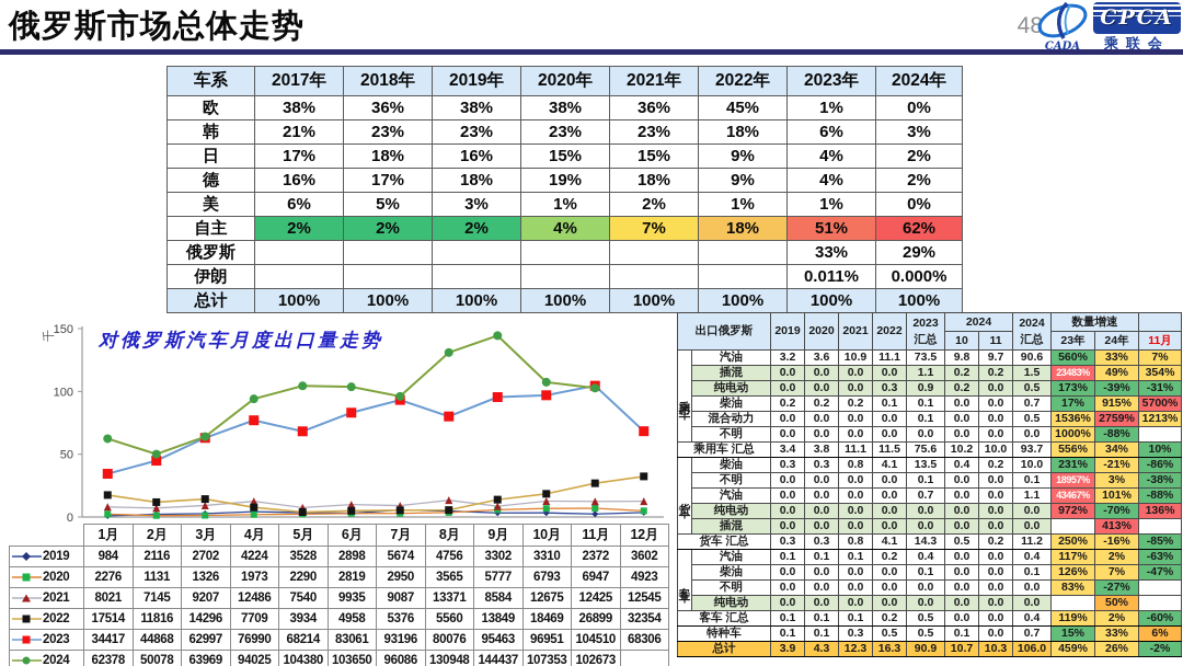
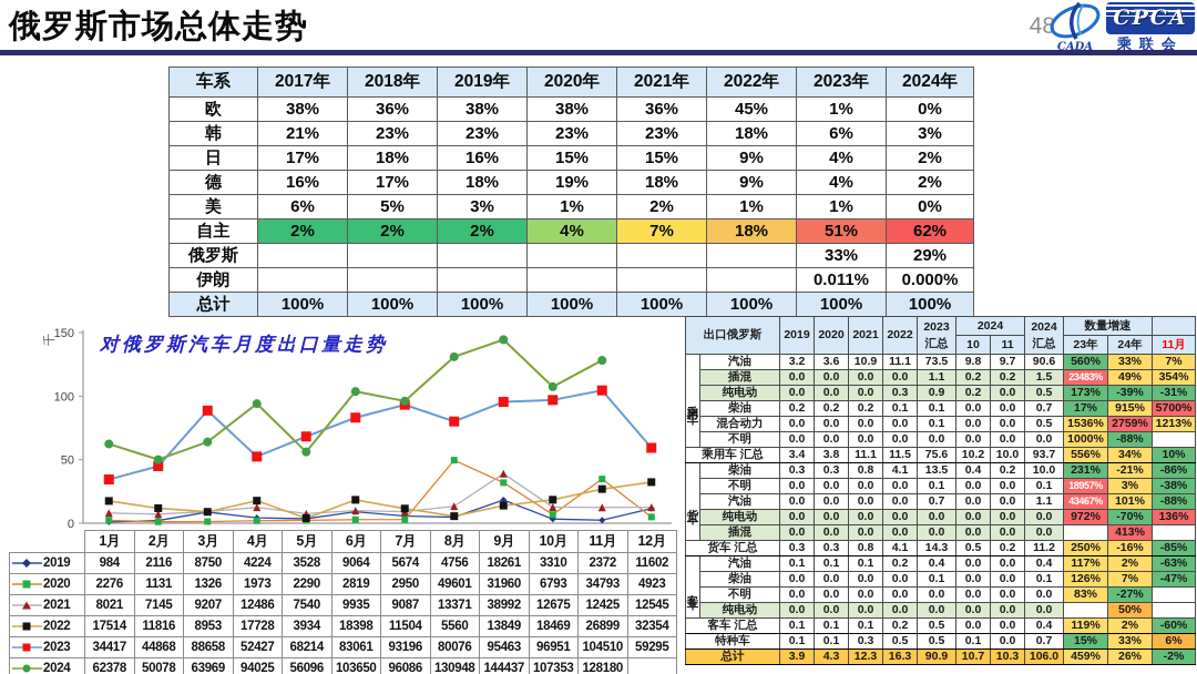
2019/3月: 2702 -> 8750
2022/3月: 14296 -> 8953
2023/3月: 62997 -> 88658
2022/4月: 7709 -> 17728
2023/4月: 76990 -> 52427
2024/5月: 104380 -> 56096
2019/6月: 2898 -> 9064
2022/6月: 4958 -> 18398
2022/7月: 5376 -> 11504
2020/8月: 3565 -> 49601
2019/9月: 3302 -> 18261
2020/9月: 5777 -> 31960
2021/9月: 8584 -> 38992
2020/11月: 6947 -> 34793
2024/11月: 102673 -> 128180
2019/12月: 3602 -> 11602
2023/12月: 68306 -> 59295
